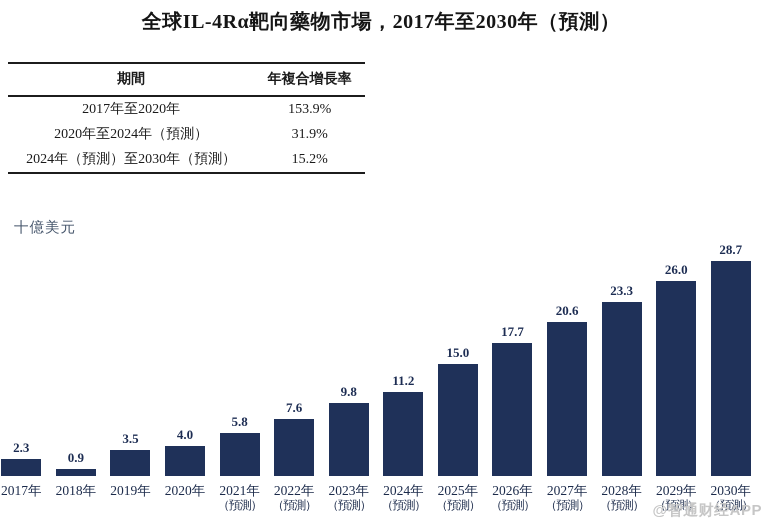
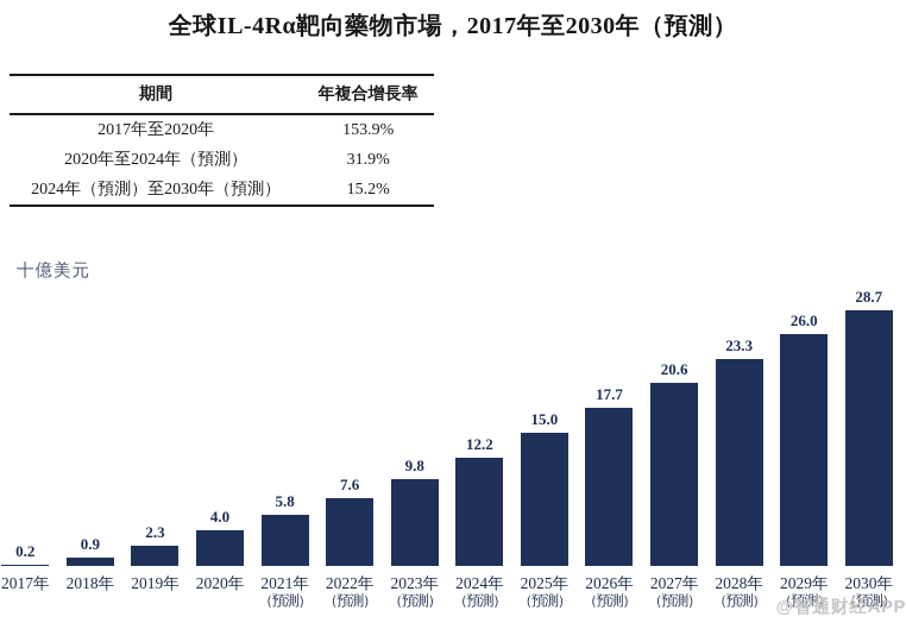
2017年: 2.3 -> 0.2
2019年: 3.5 -> 2.3
2024年: 11.2 -> 12.2
